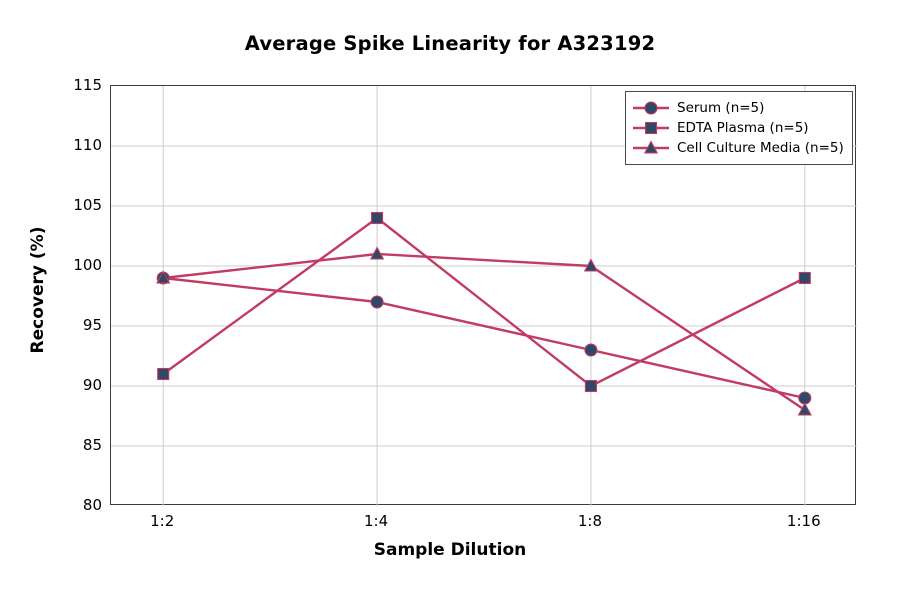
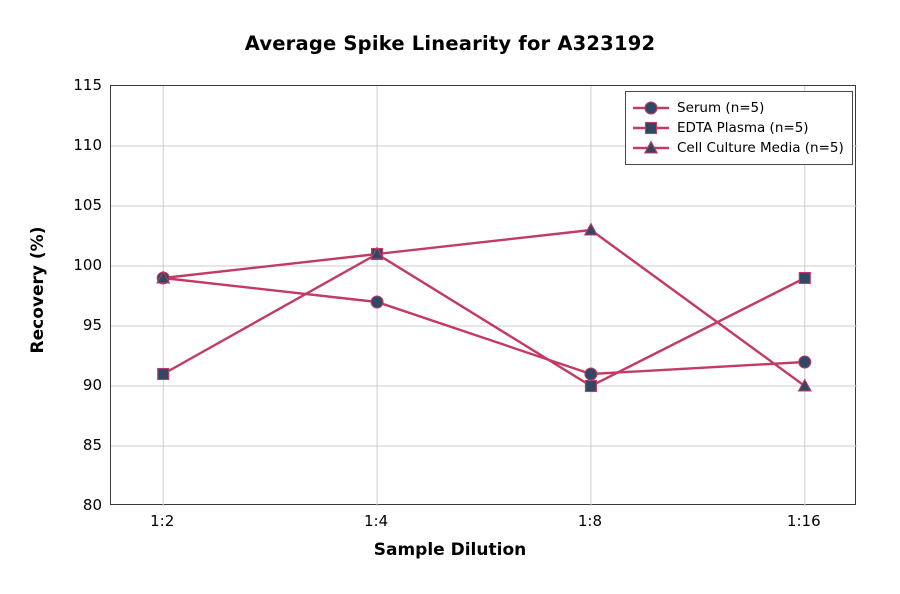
EDTA Plasma (n=5)/1:4: 104 -> 101
Serum (n=5)/1:8: 93 -> 91
Cell Culture Media (n=5)/1:8: 100 -> 103
Serum (n=5)/1:16: 89 -> 92
Cell Culture Media (n=5)/1:16: 88 -> 90
